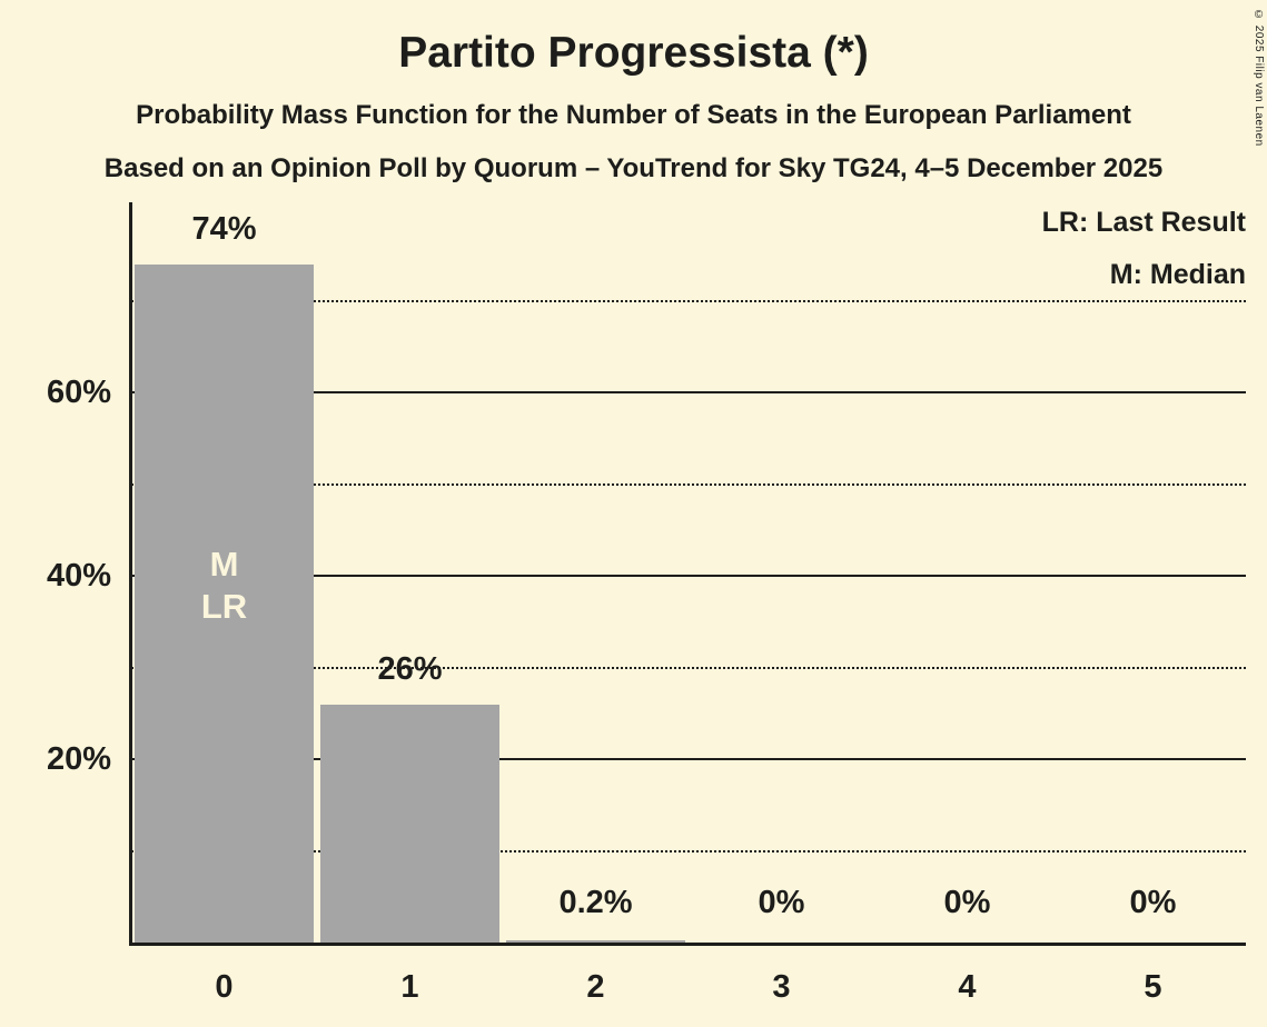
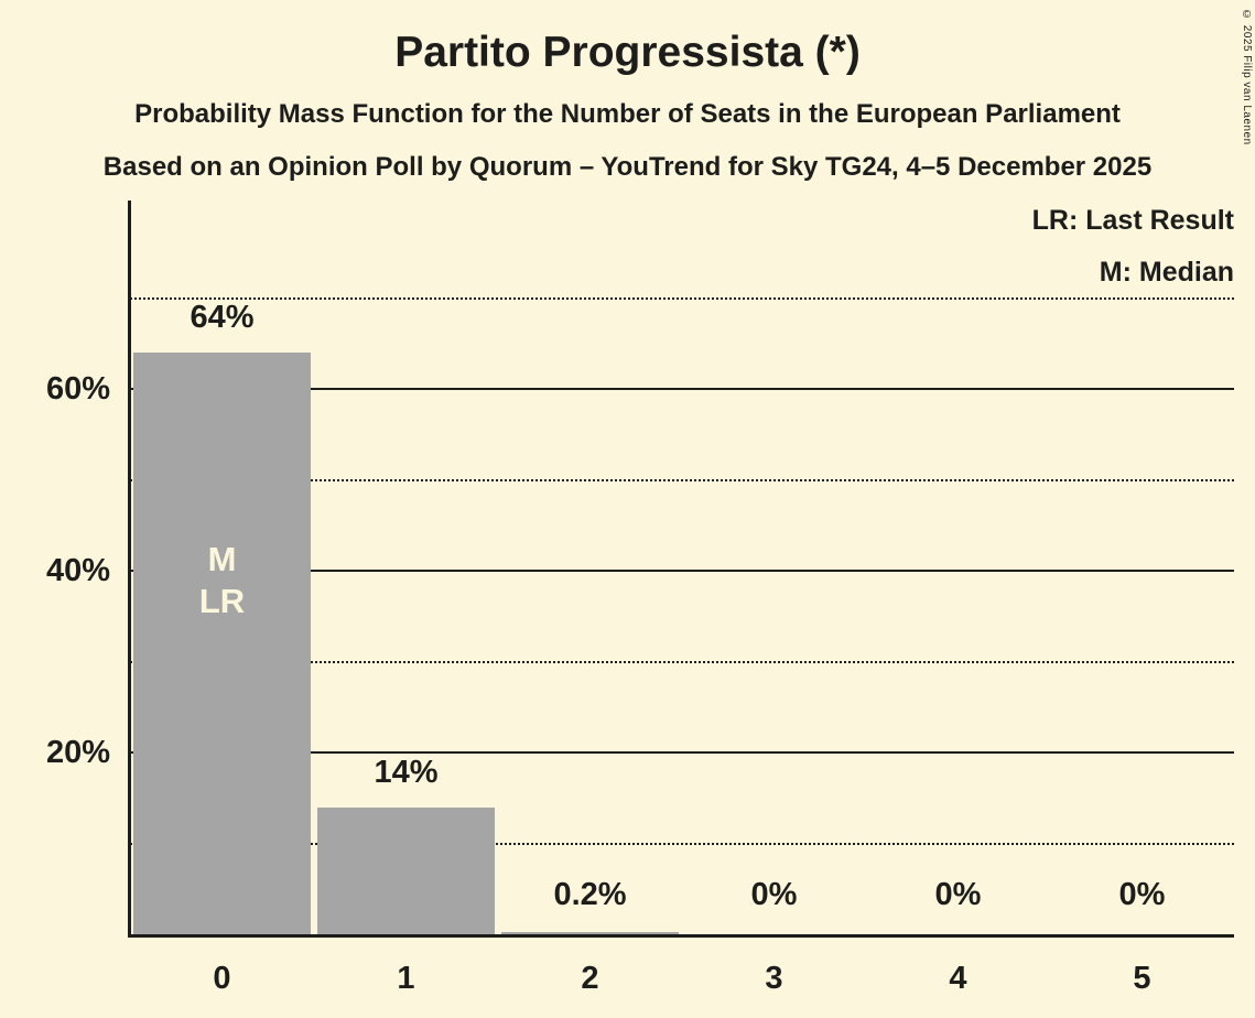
0: 74% -> 64%
1: 26% -> 14%
